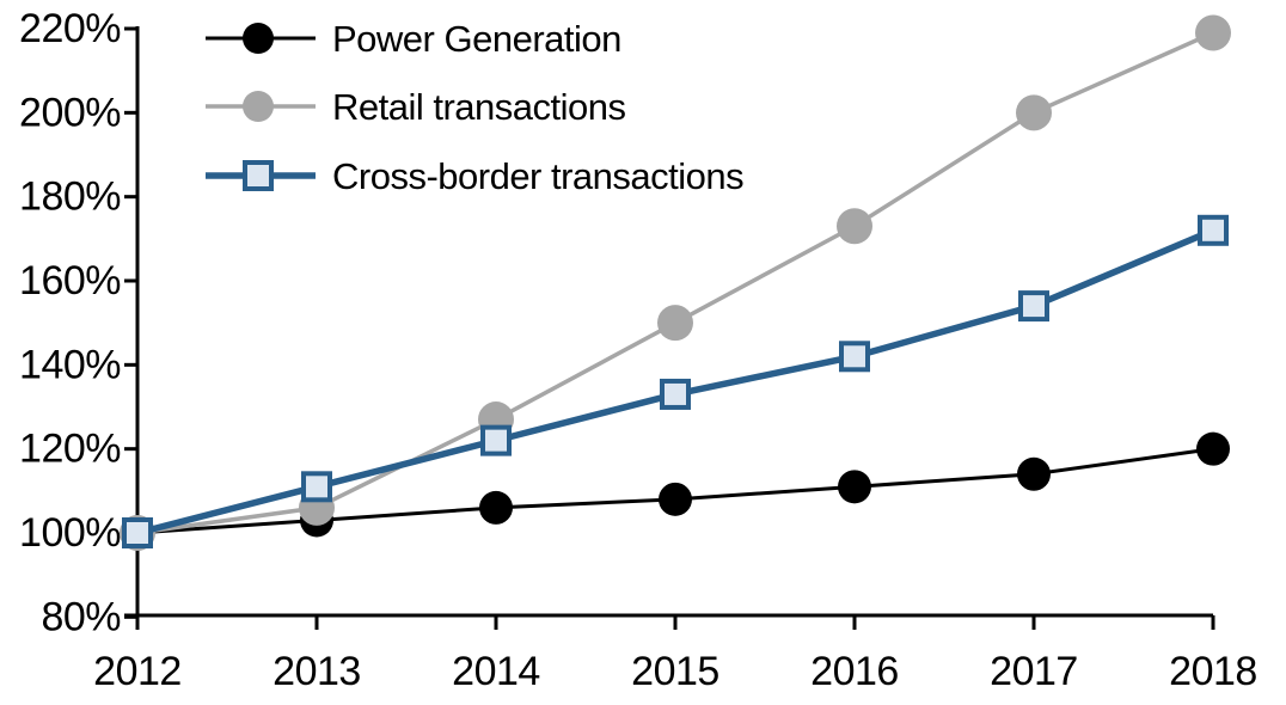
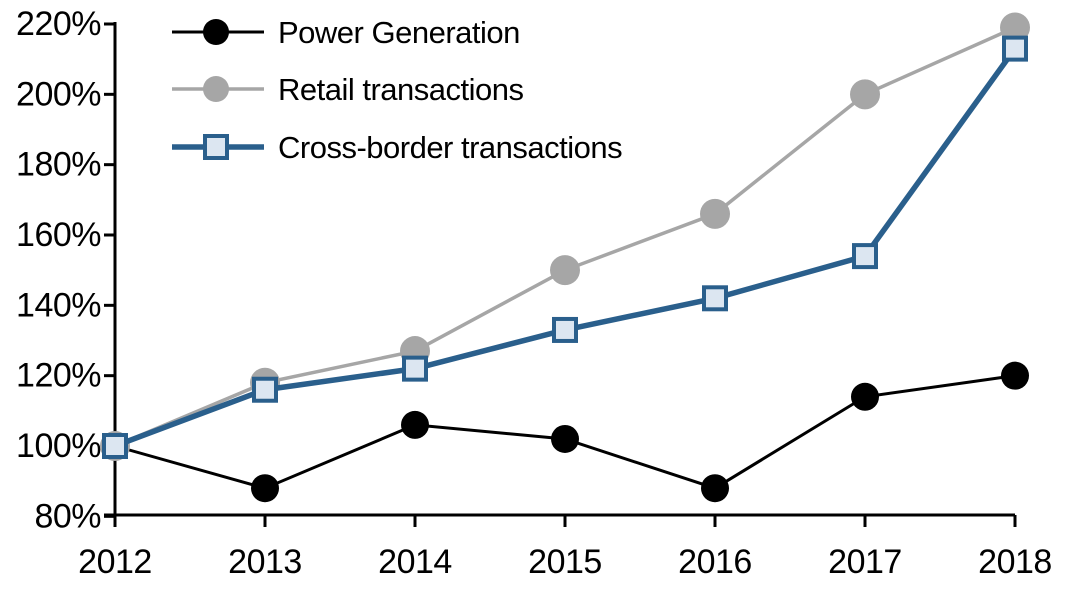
Power Generation/2013: 103% -> 88%
Retail transactions/2013: 106% -> 118%
Cross-border transactions/2013: 111% -> 116%
Power Generation/2015: 108% -> 102%
Power Generation/2016: 111% -> 88%
Retail transactions/2016: 173% -> 166%
Cross-border transactions/2018: 172% -> 213%
